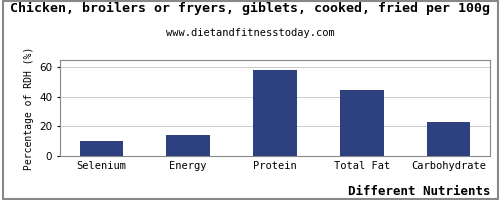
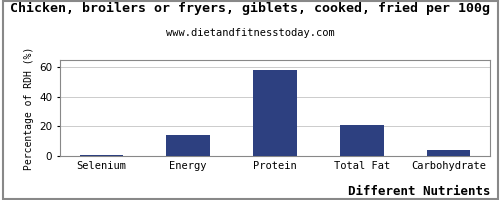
Selenium: 10 -> 0
Total Fat: 45 -> 21
Carbohydrate: 23 -> 4
